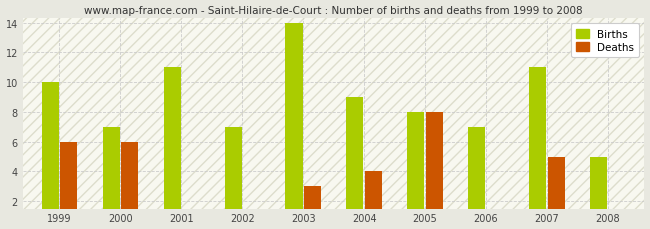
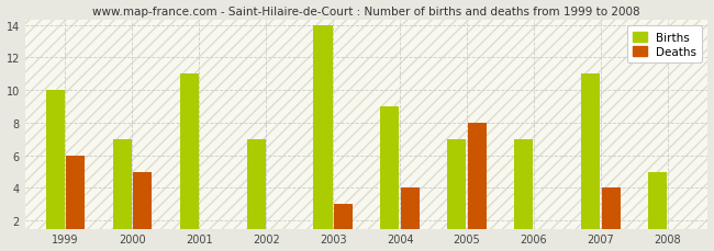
Deaths/2000: 6 -> 5
Births/2005: 8 -> 7
Deaths/2007: 5 -> 4
